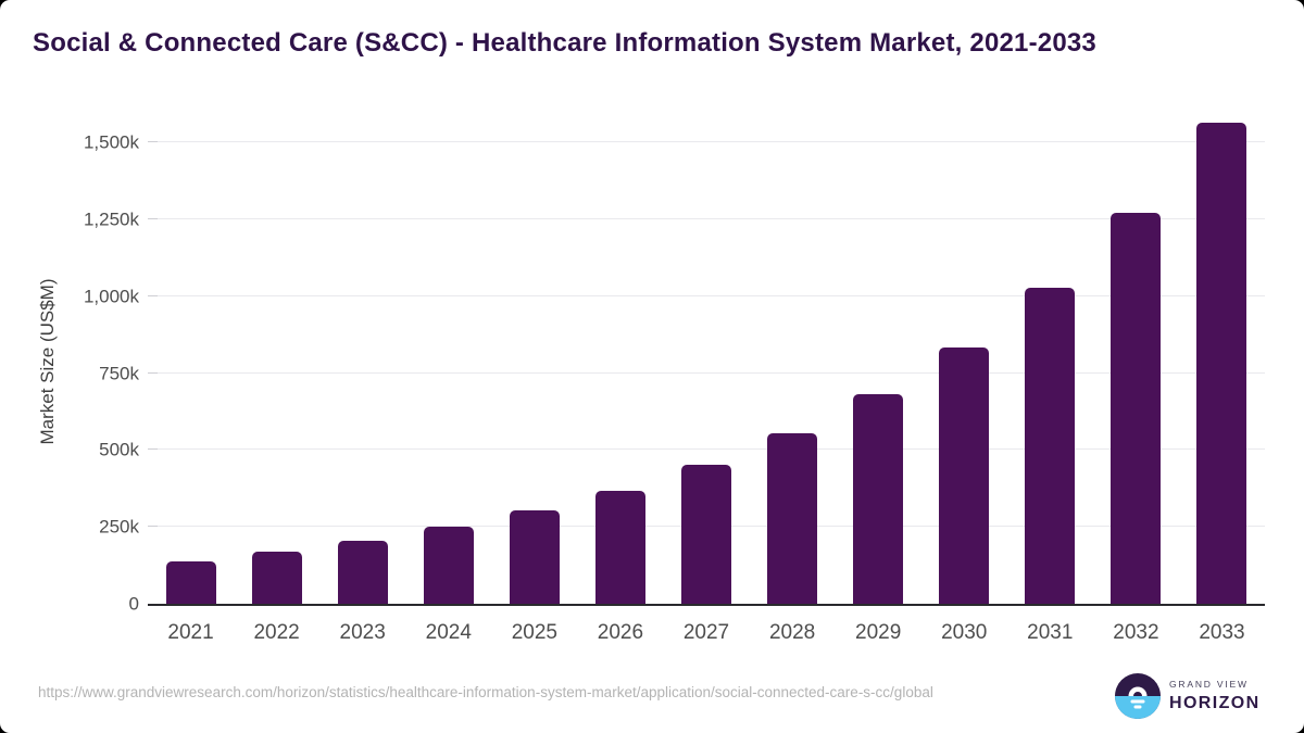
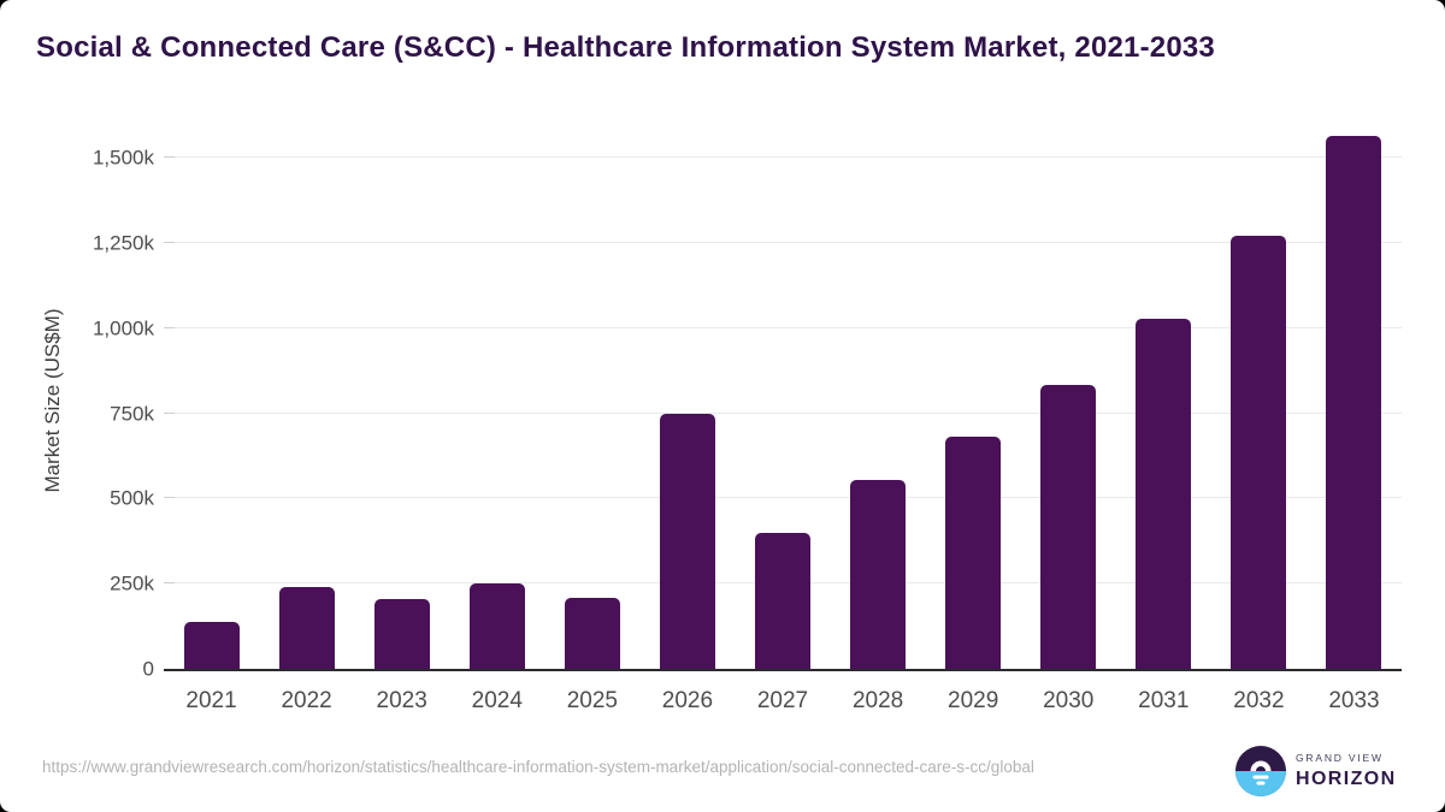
2022: 170k -> 240k
2025: 300k -> 210k
2026: 370k -> 750k
2027: 450k -> 400k
